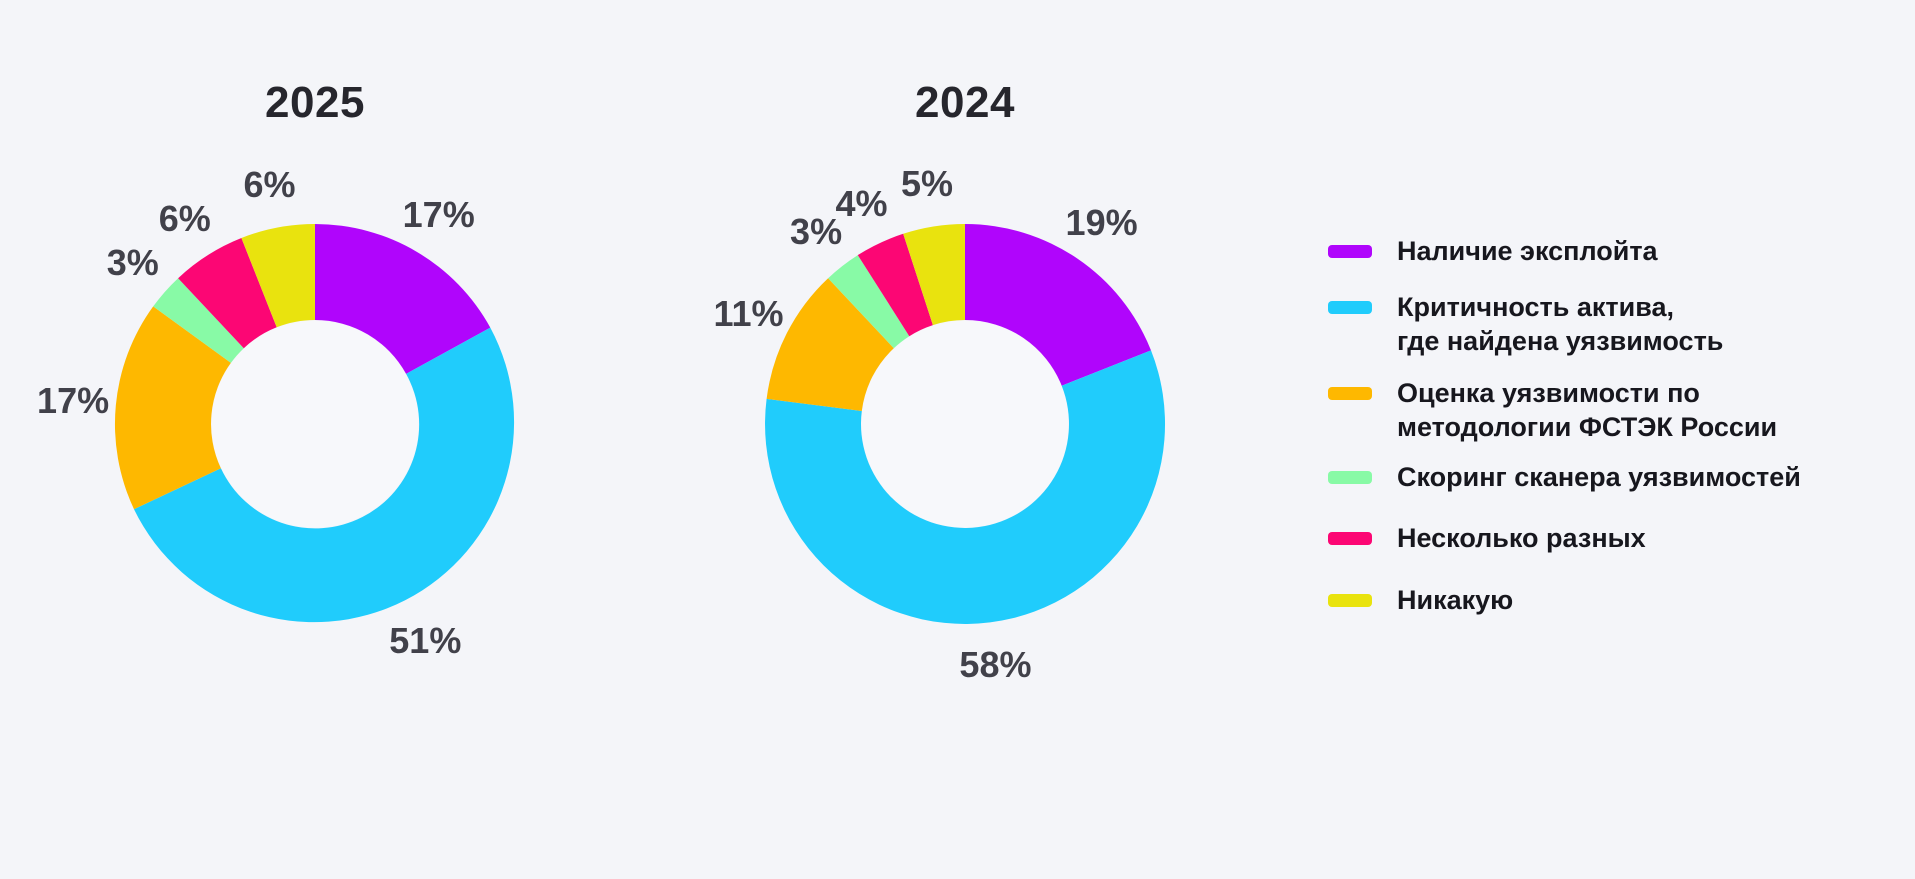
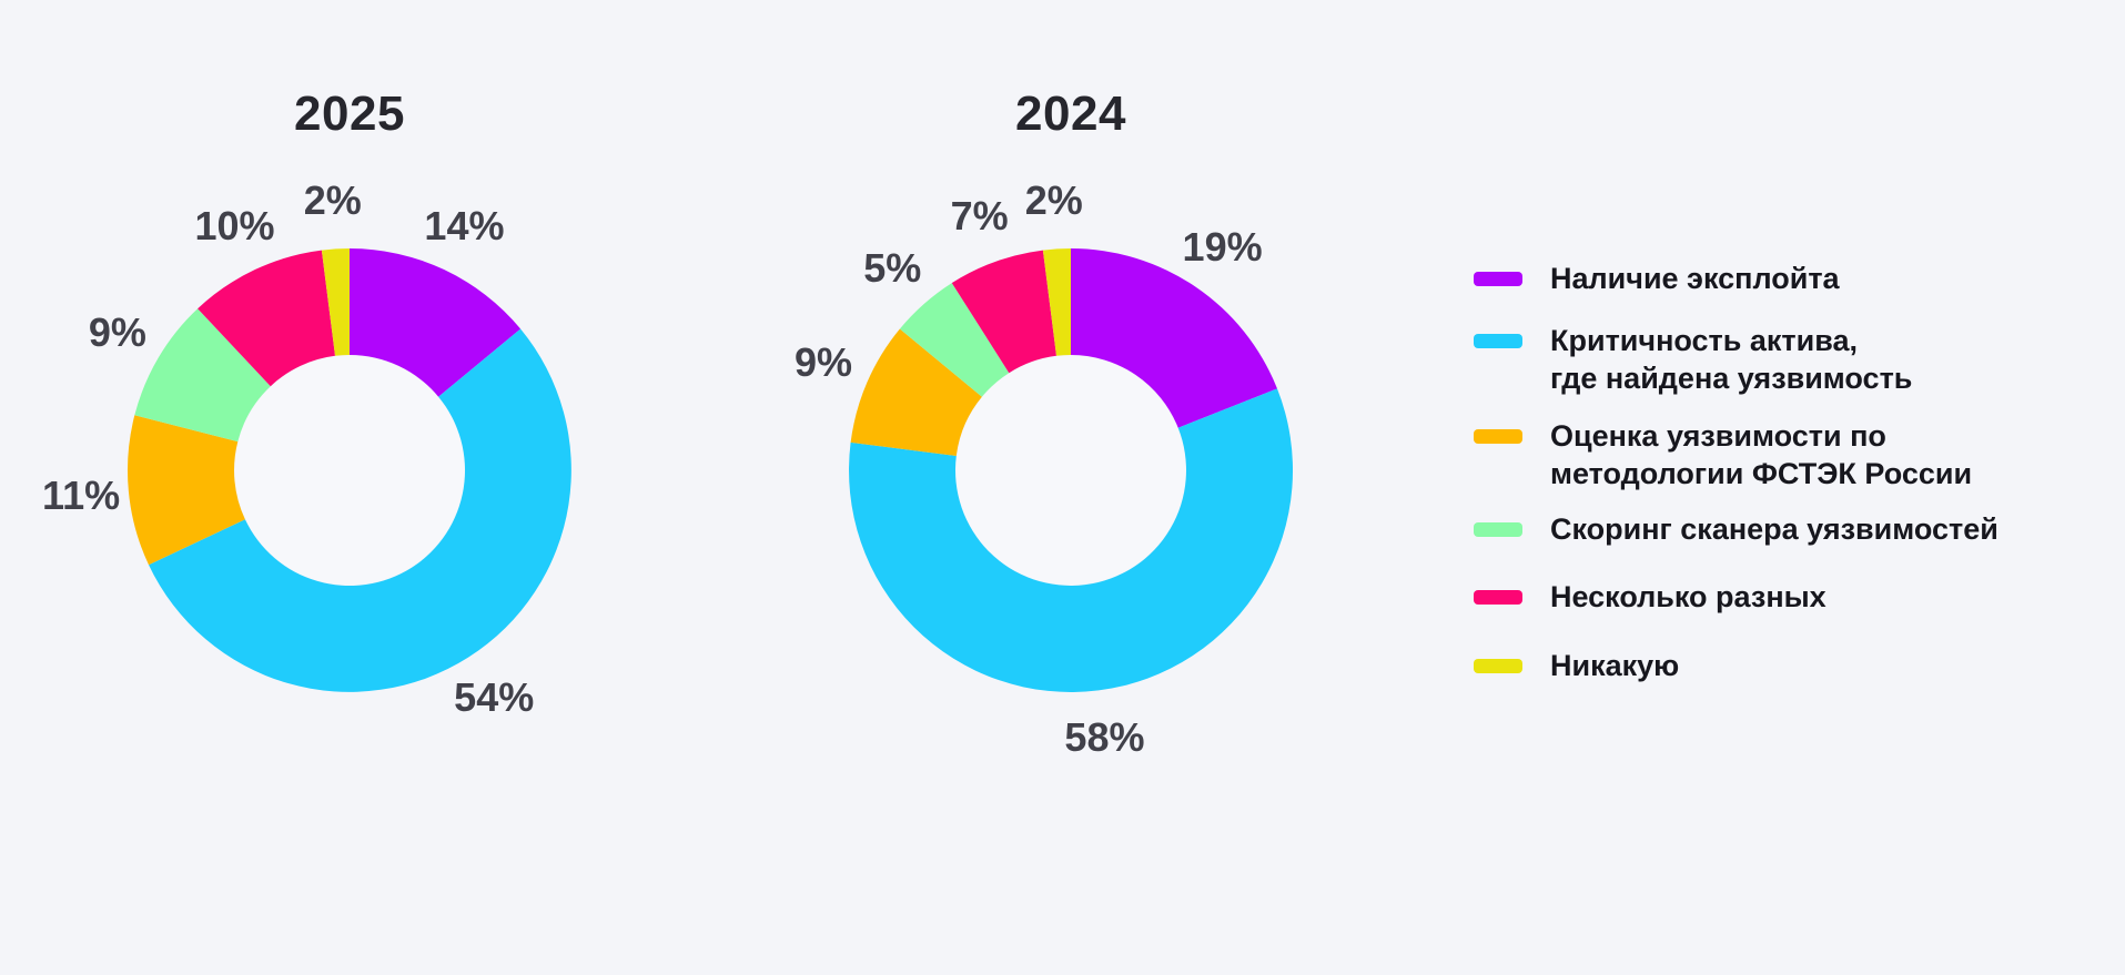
2025/Наличие эксплойта: 17% -> 14%
2025/Критичность актива, где найдена уязвимость: 51% -> 54%
2025/Оценка уязвимости по методологии ФСТЭК России: 17% -> 11%
2025/Скоринг сканера уязвимостей: 3% -> 9%
2025/Несколько разных: 6% -> 10%
2025/Никакую: 6% -> 2%
2024/Оценка уязвимости по методологии ФСТЭК России: 11% -> 9%
2024/Скоринг сканера уязвимостей: 3% -> 5%
2024/Несколько разных: 4% -> 7%
2024/Никакую: 5% -> 2%
